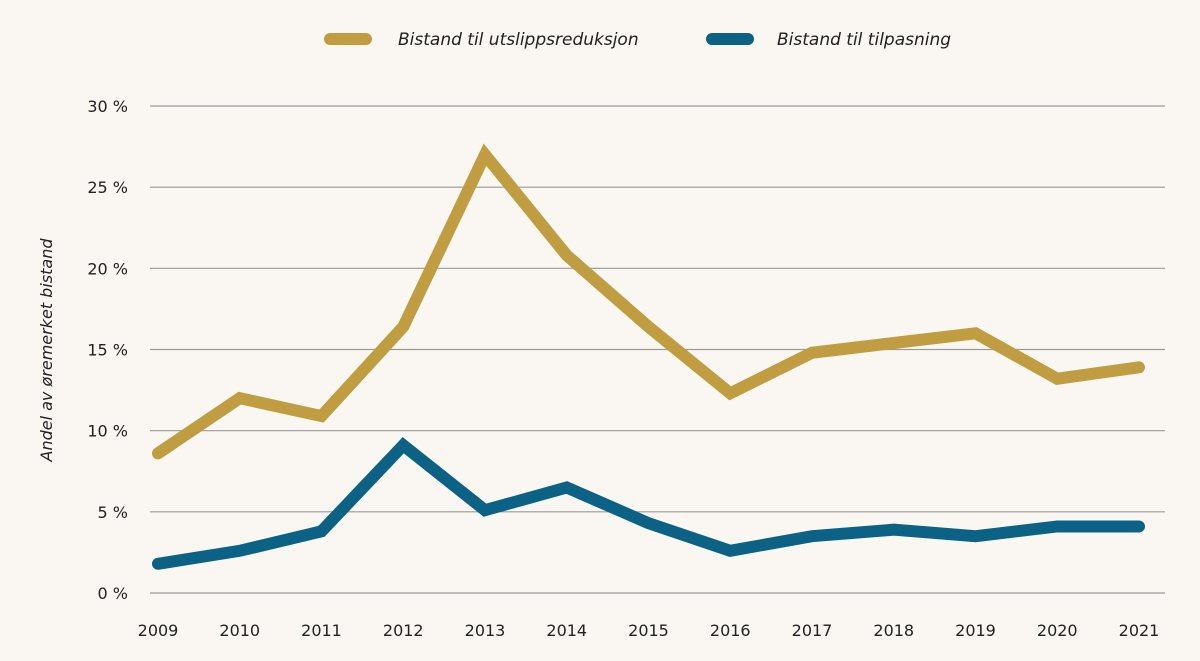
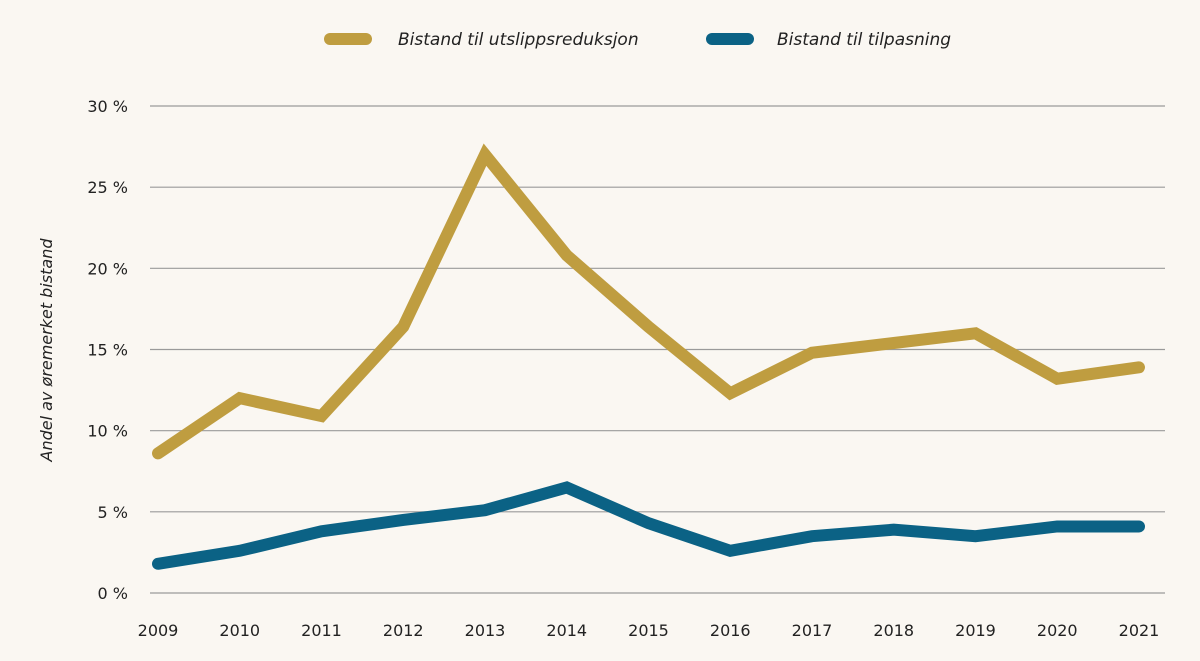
Bistand til tilpasning/2012: 9.1% -> 4.5%
